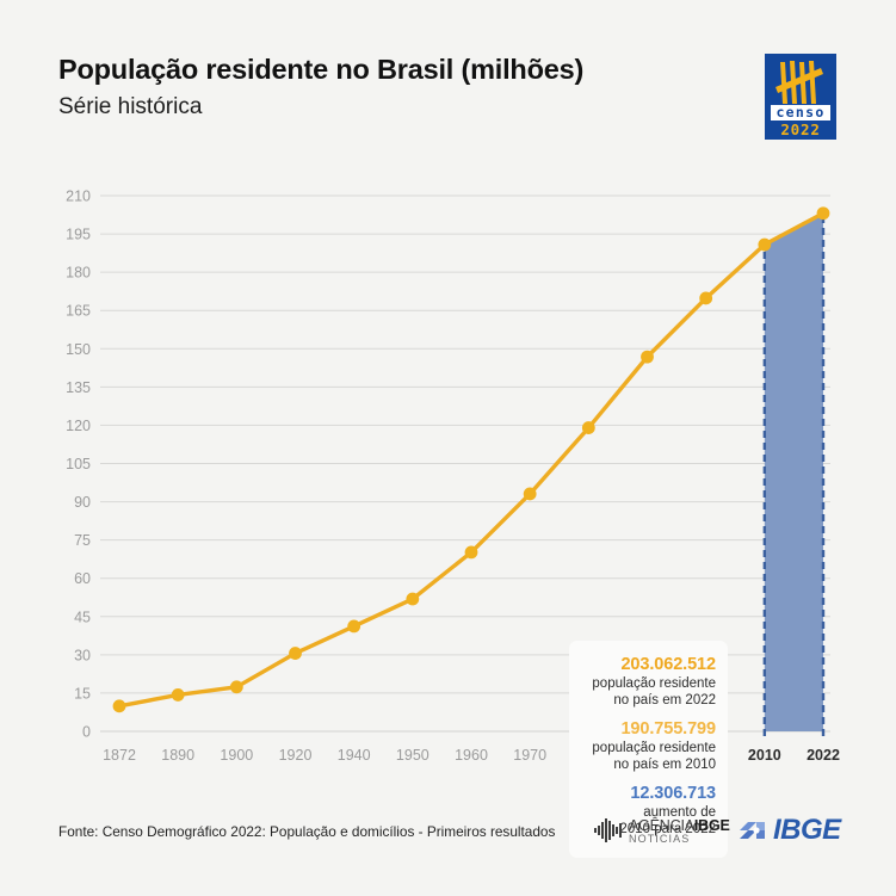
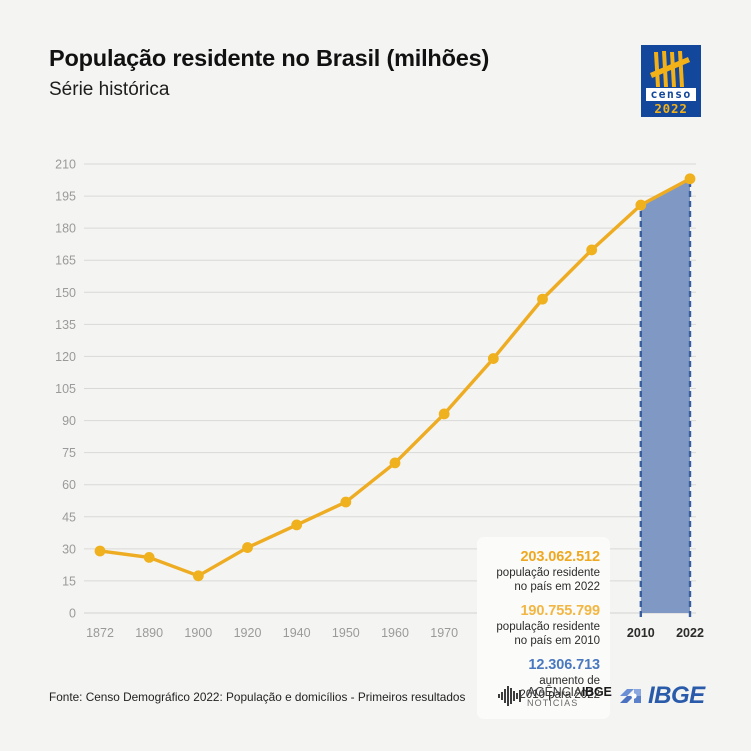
1872: 10 -> 29
1890: 14 -> 26
